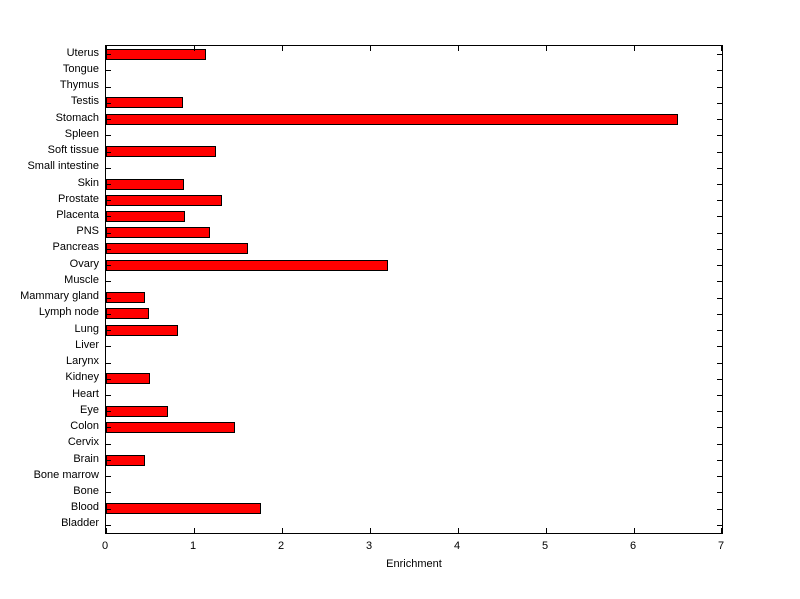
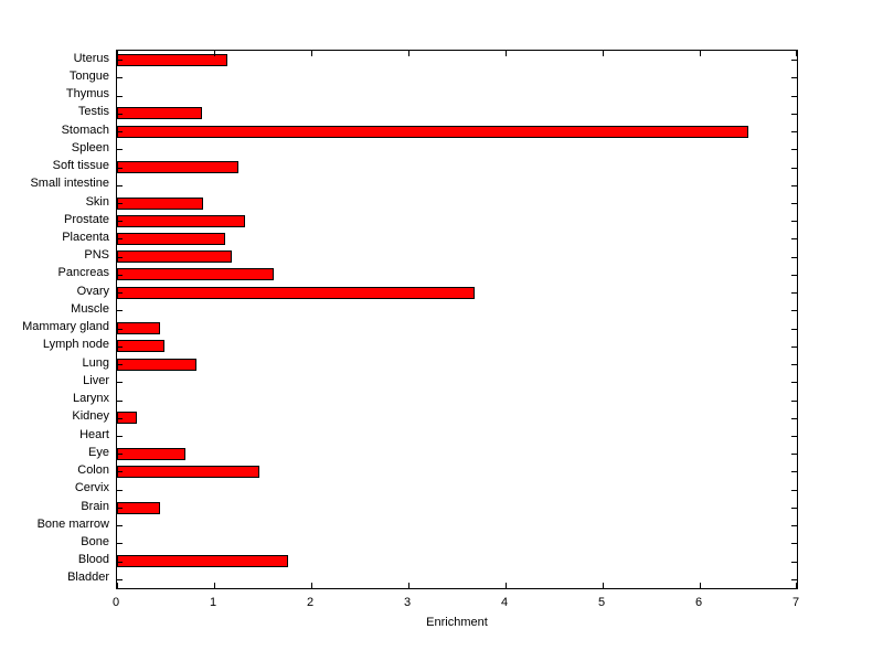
Placenta: 0.9 -> 1.1
Ovary: 3.2 -> 3.7
Kidney: 0.5 -> 0.2
